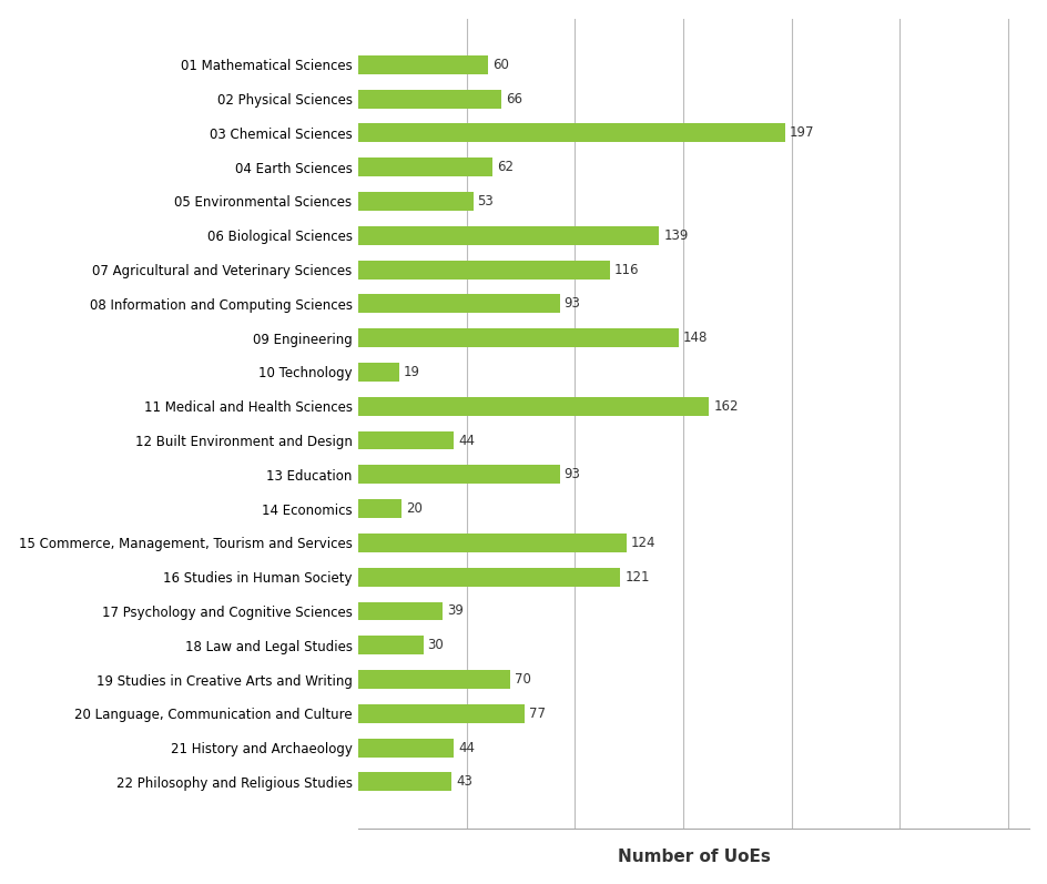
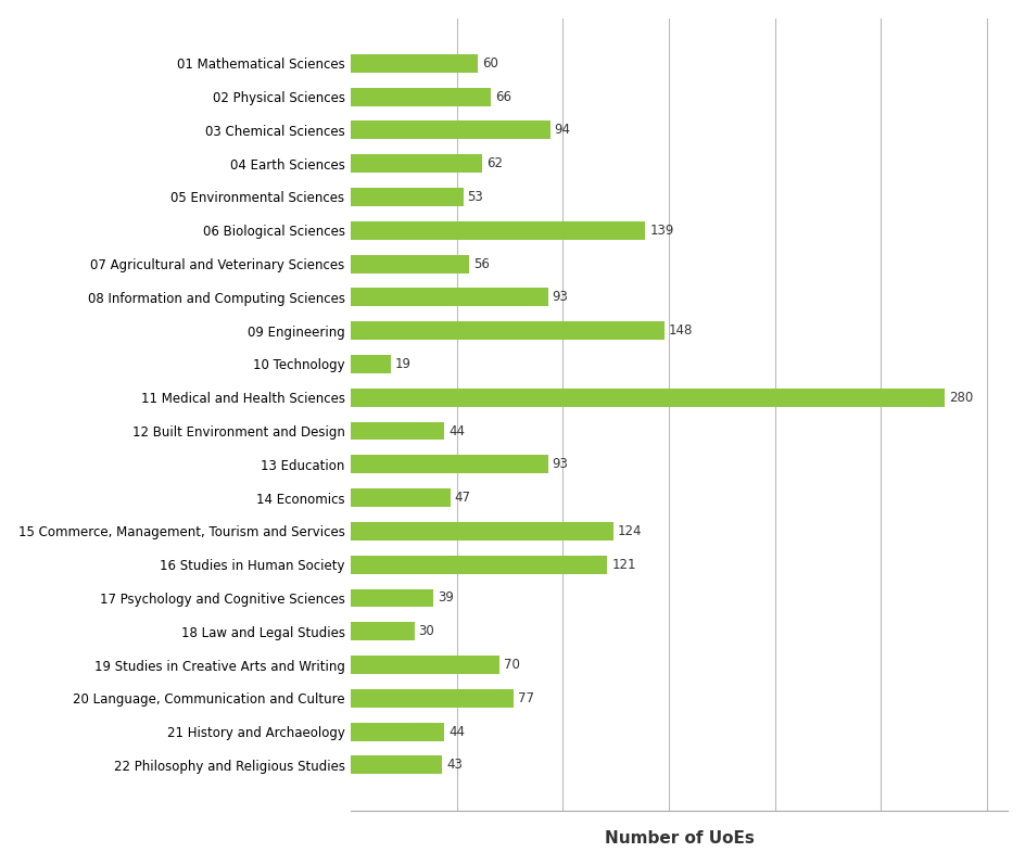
03 Chemical Sciences: 197 -> 94
07 Agricultural and Veterinary Sciences: 116 -> 56
11 Medical and Health Sciences: 162 -> 280
14 Economics: 20 -> 47
